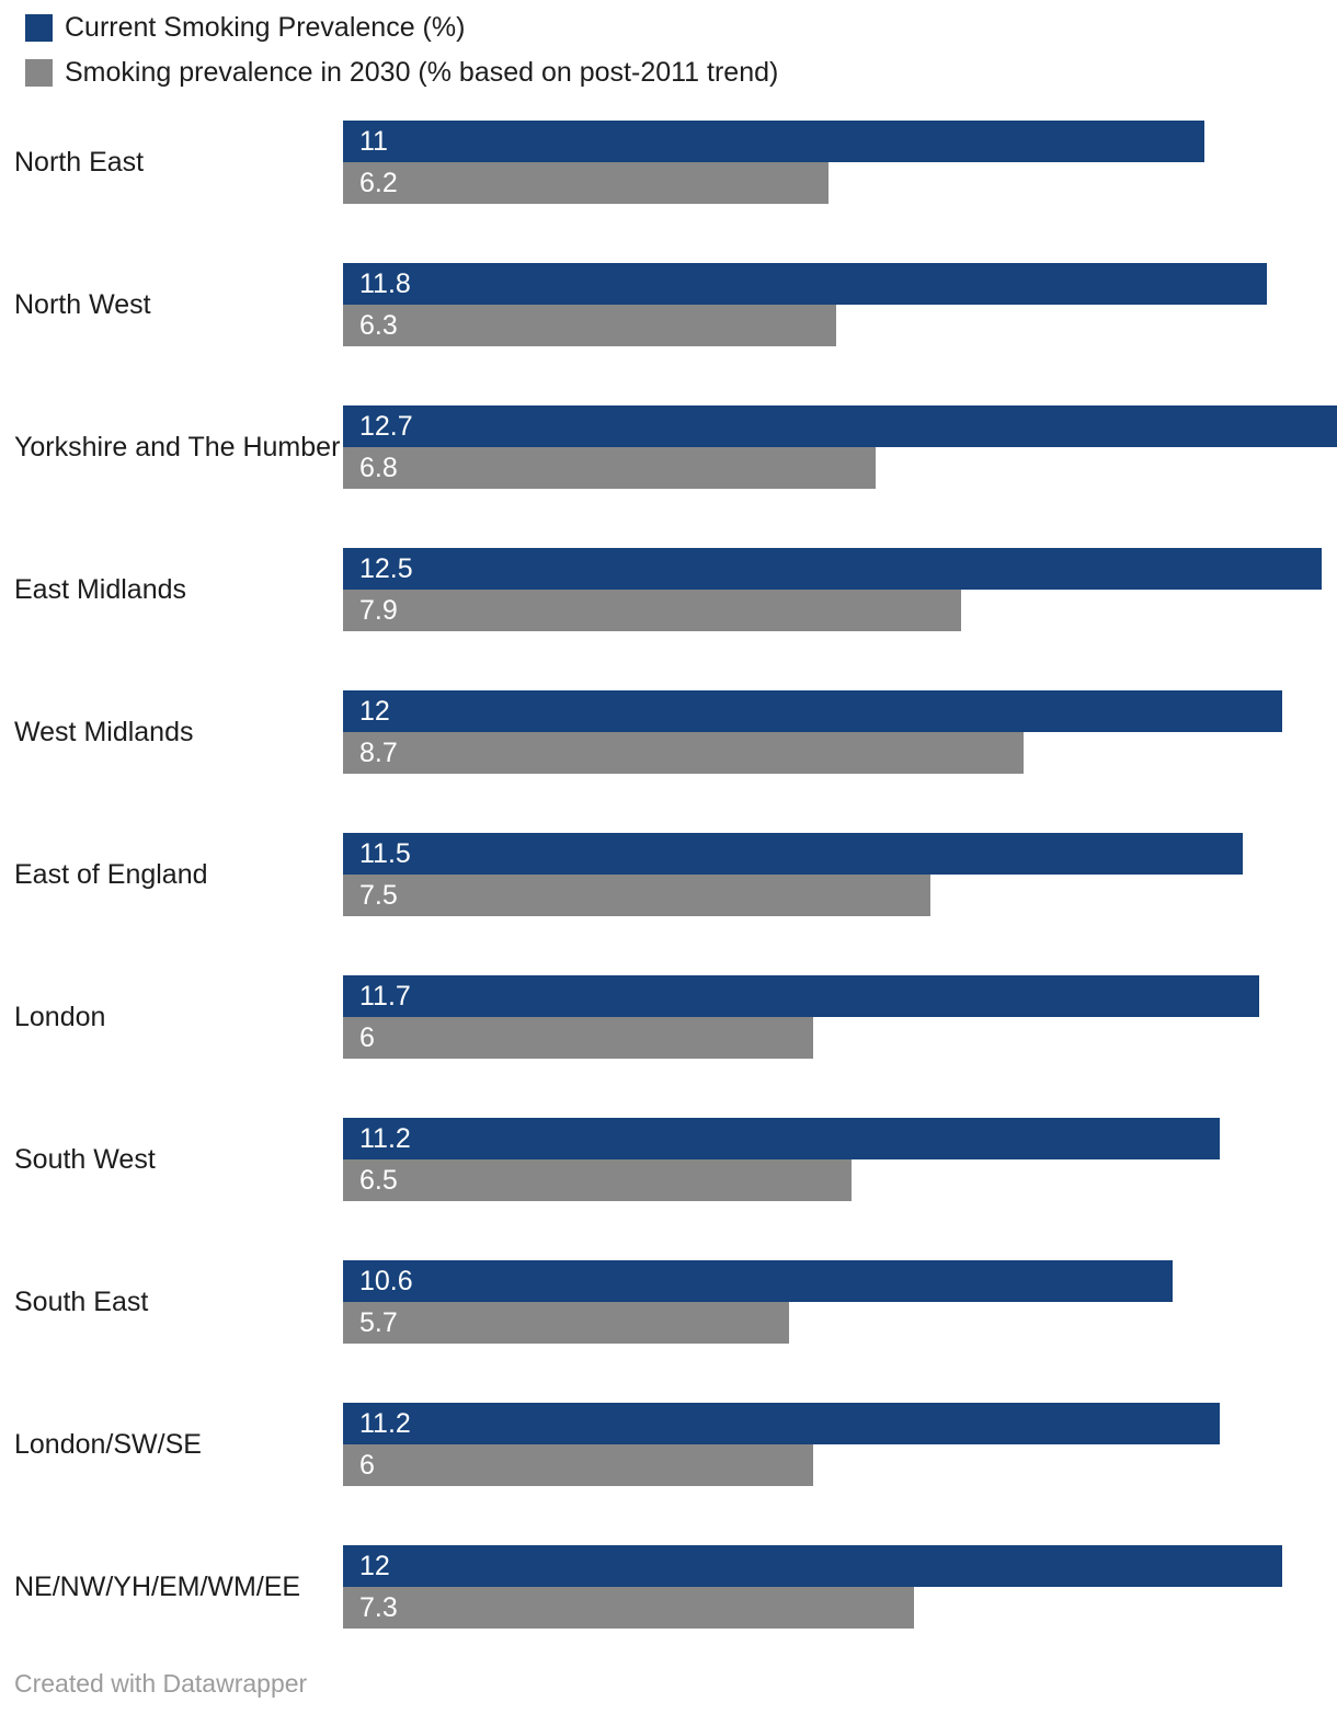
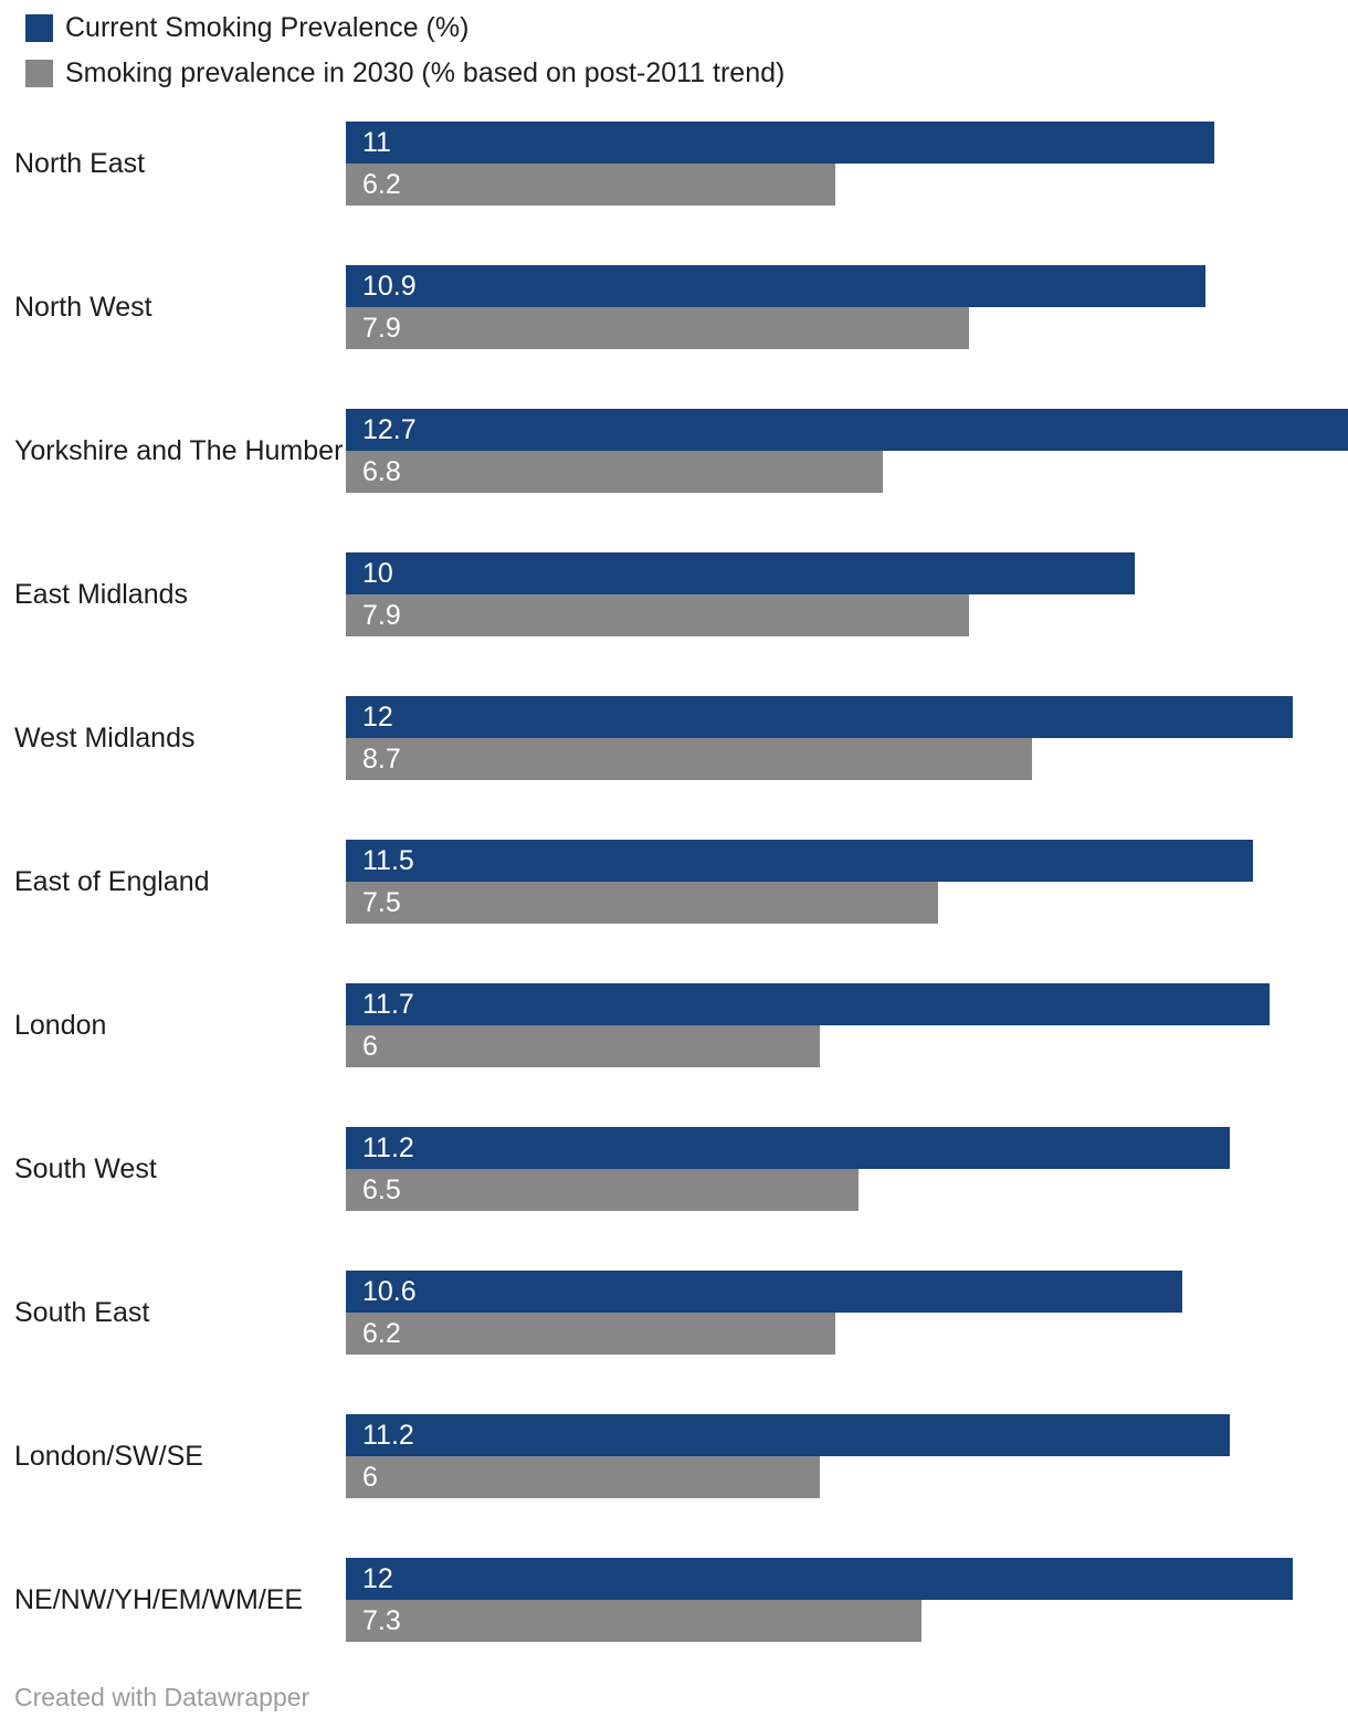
Current Smoking Prevalence (%)/North West: 11.8 -> 10.9
Smoking prevalence in 2030 (% based on post-2011 trend)/North West: 6.3 -> 7.9
Current Smoking Prevalence (%)/East Midlands: 12.5 -> 10
Smoking prevalence in 2030 (% based on post-2011 trend)/South East: 5.7 -> 6.2
